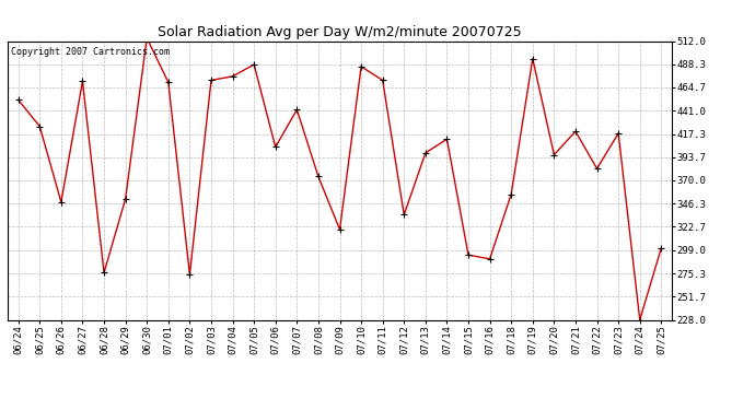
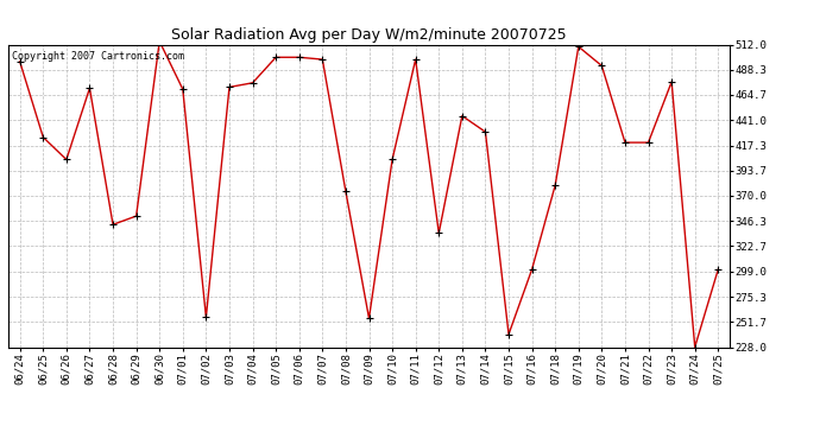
06/24: 452 -> 496
06/26: 348 -> 404
06/28: 276 -> 343
07/02: 274 -> 256
07/05: 488 -> 500
07/06: 404 -> 500
07/07: 442 -> 498
07/09: 320 -> 255
07/10: 486 -> 404
07/11: 472 -> 498
07/13: 398 -> 445
07/14: 412 -> 430
07/15: 294 -> 240
07/16: 290 -> 301
07/18: 356 -> 380
07/19: 494 -> 510
07/20: 396 -> 492
07/22: 382 -> 420
07/23: 418 -> 477
